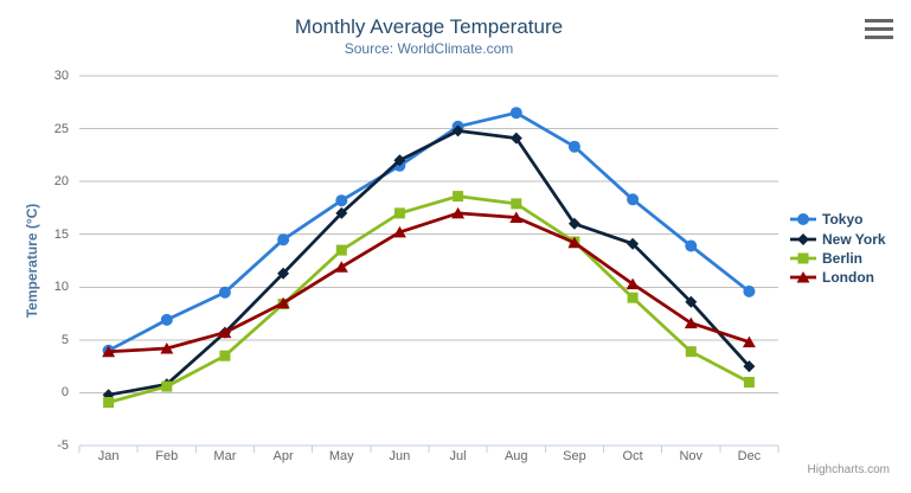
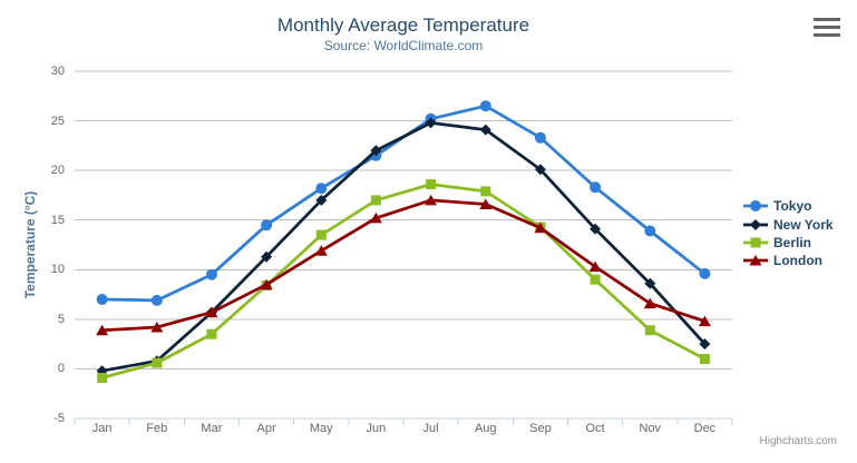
Tokyo/Jan: 4 -> 7
New York/Sep: 16 -> 20
